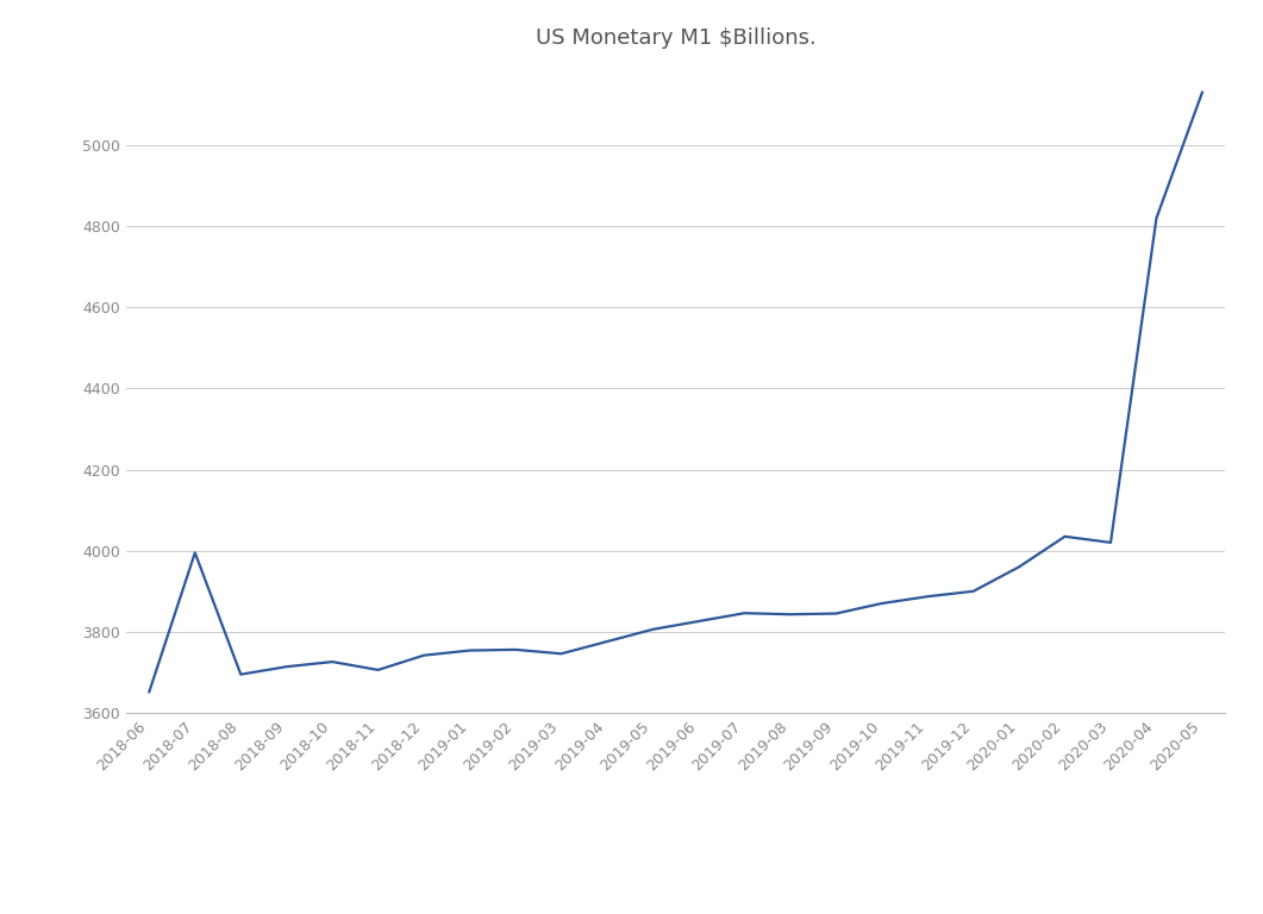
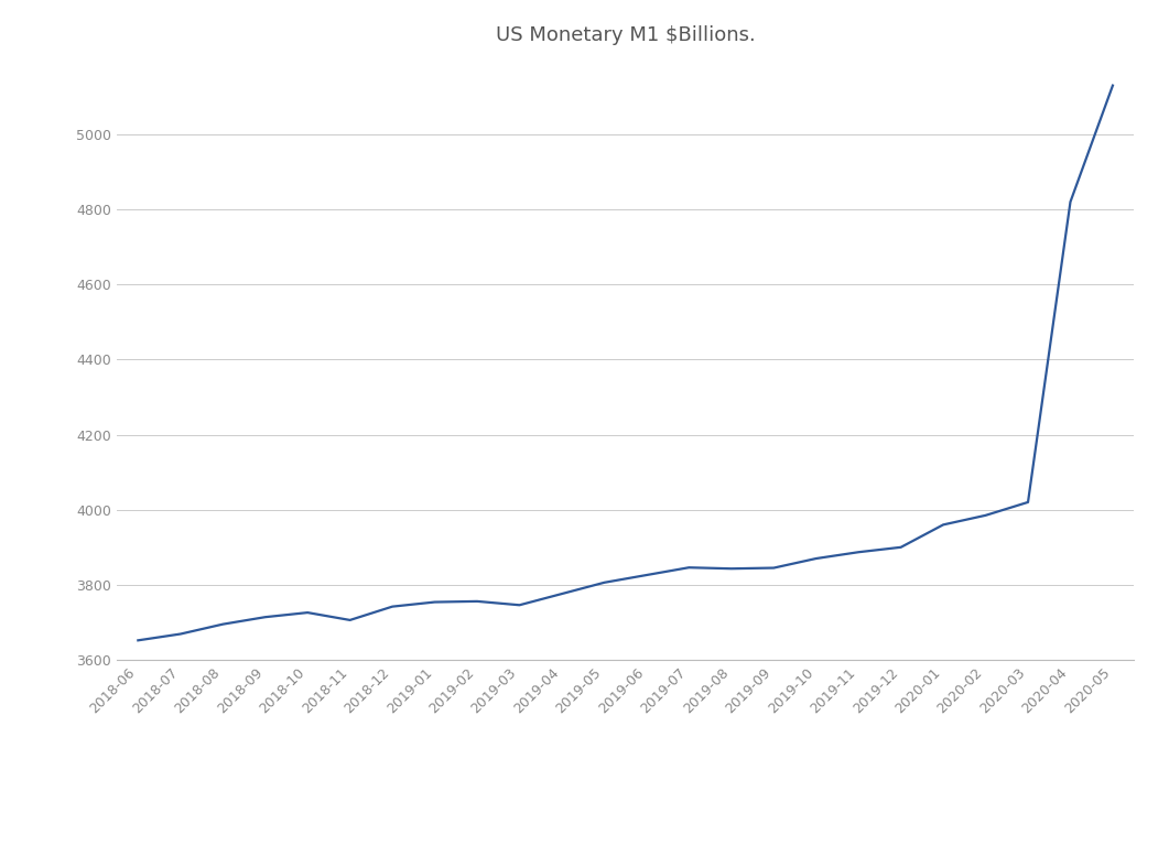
2018-07: 3995 -> 3669
2020-02: 4035 -> 3985
